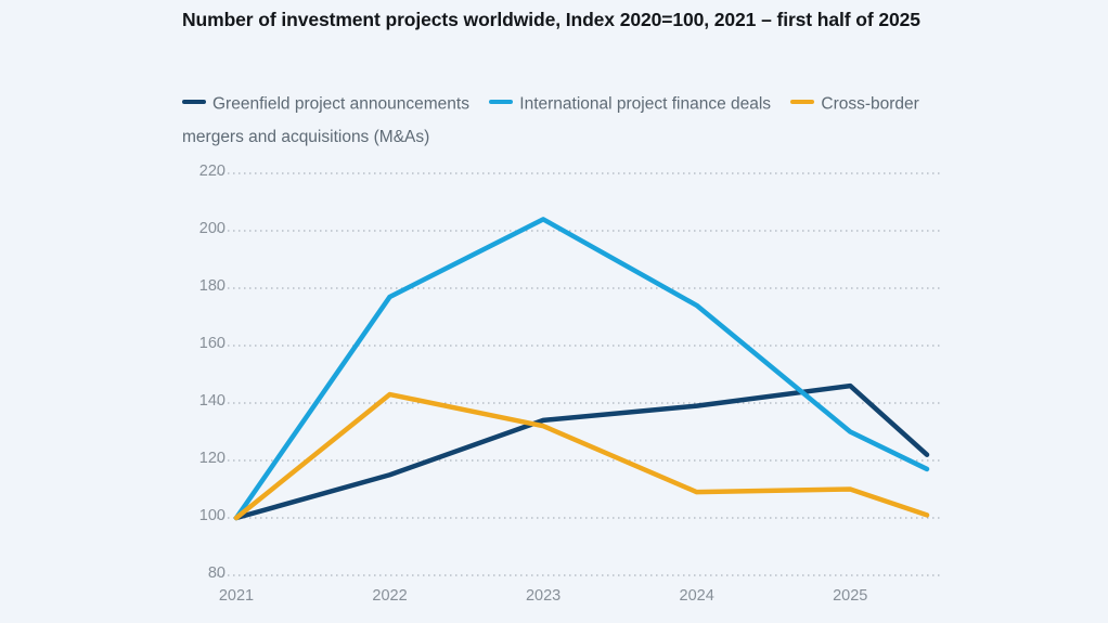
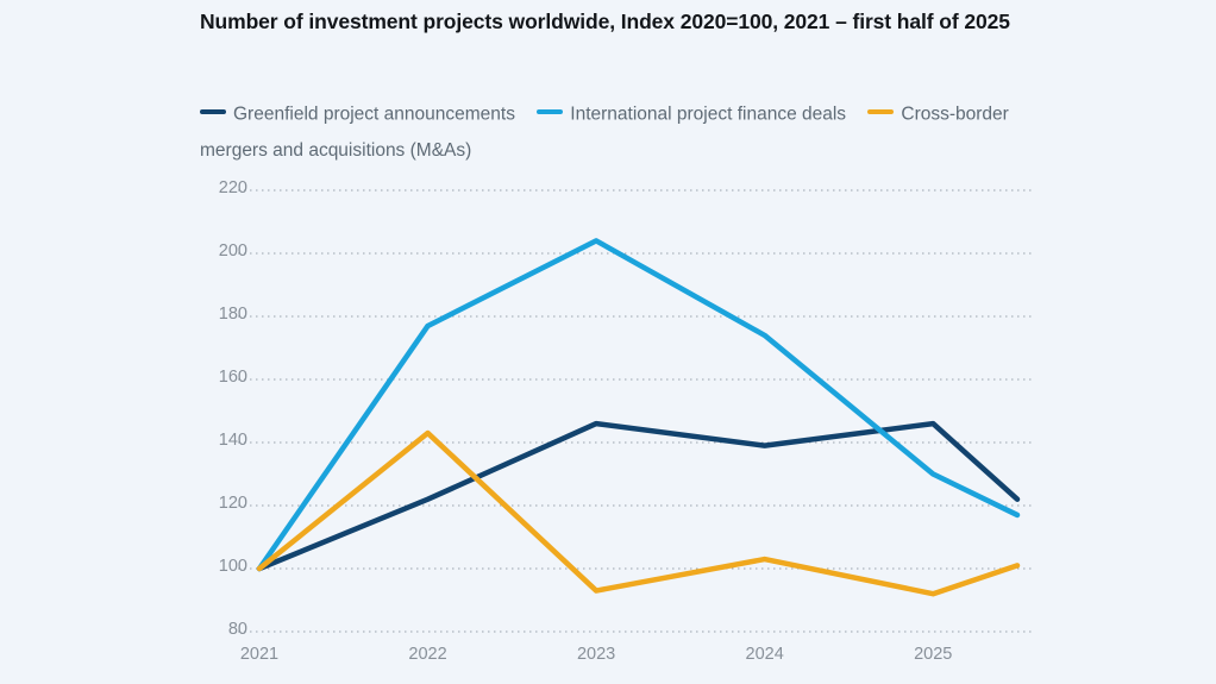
Greenfield project announcements/2022: 115 -> 122
Greenfield project announcements/2023: 134 -> 146
Cross-border mergers and acquisitions (M&As)/2023: 132 -> 93
Cross-border mergers and acquisitions (M&As)/2024: 109 -> 103
Cross-border mergers and acquisitions (M&As)/2025: 110 -> 92
